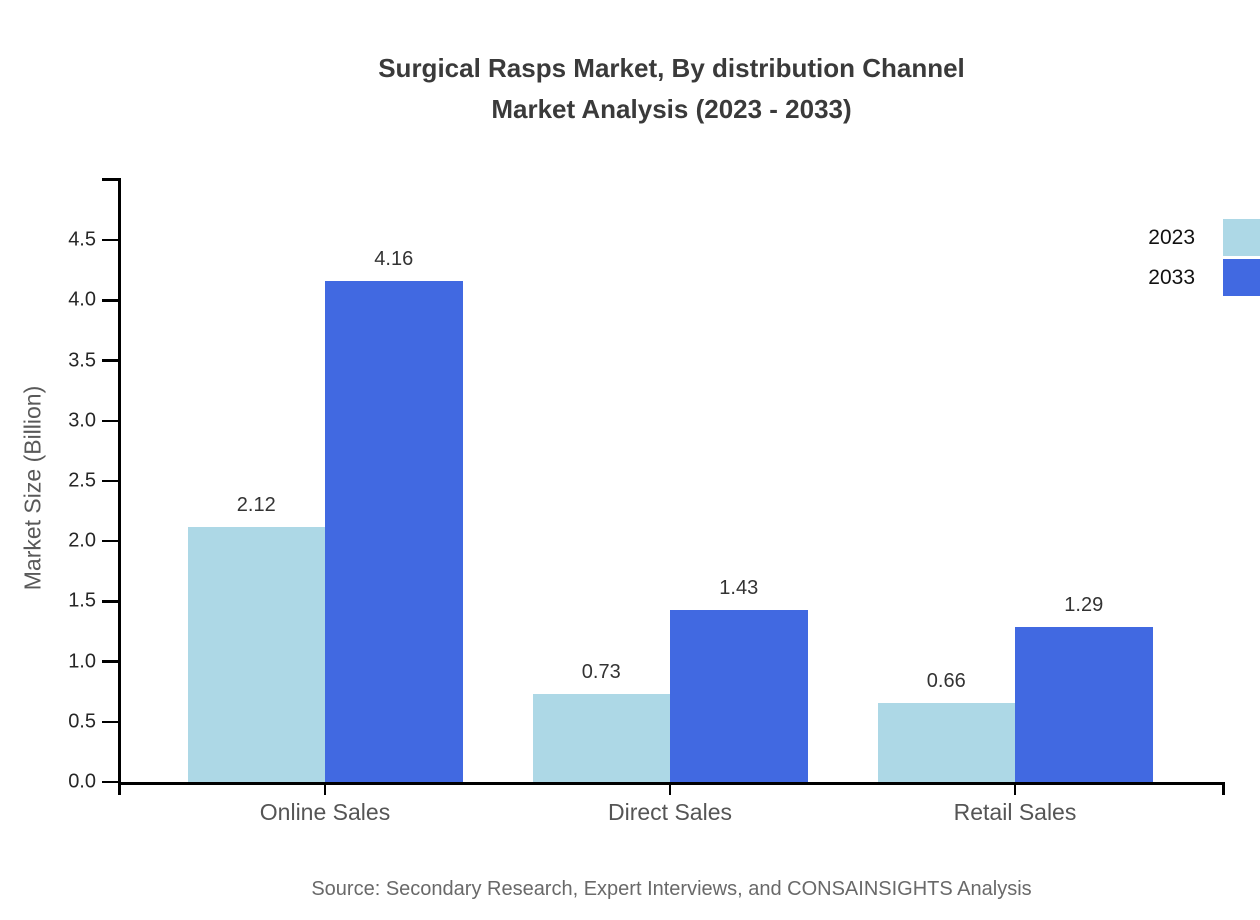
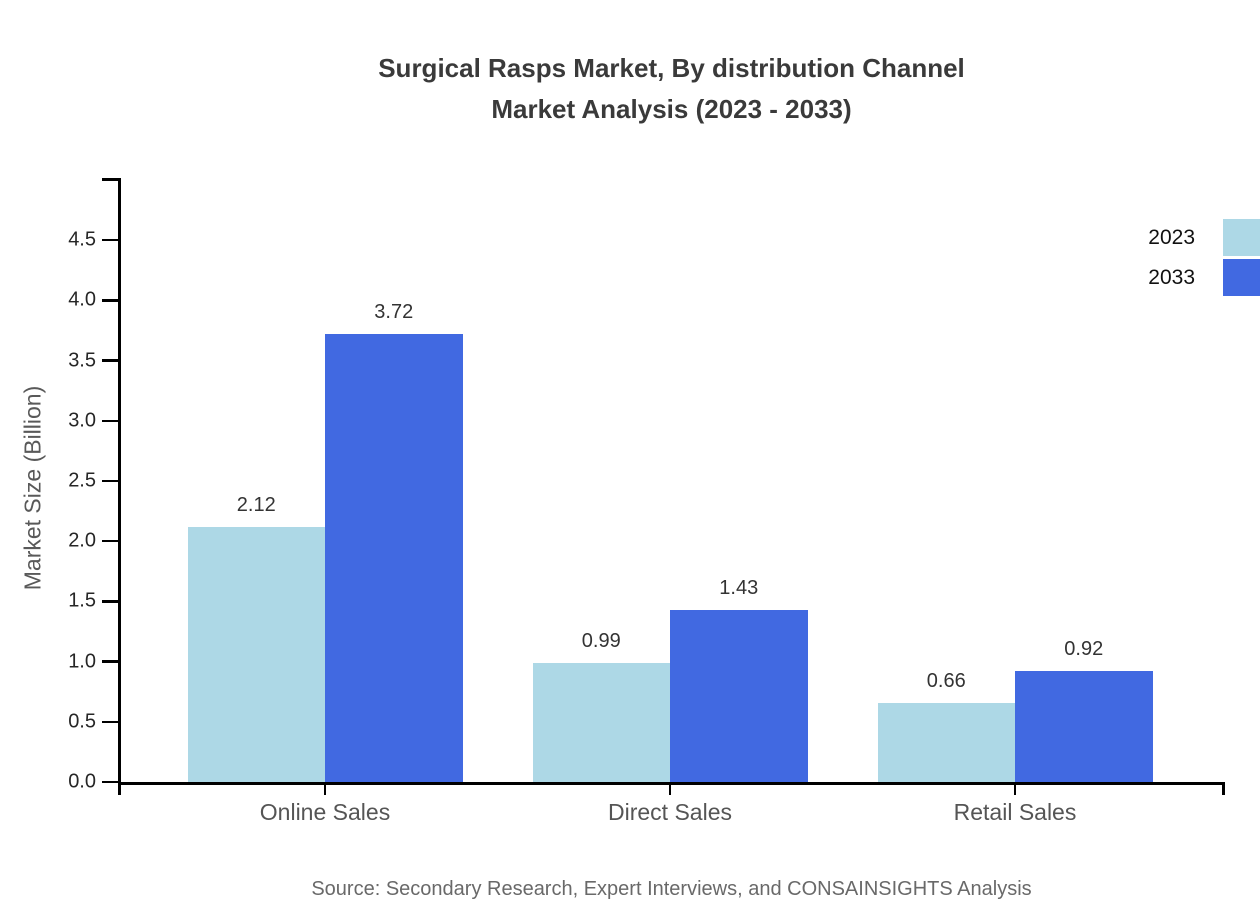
2033/Online Sales: 4.16 -> 3.72
2023/Direct Sales: 0.73 -> 0.99
2033/Retail Sales: 1.29 -> 0.92
